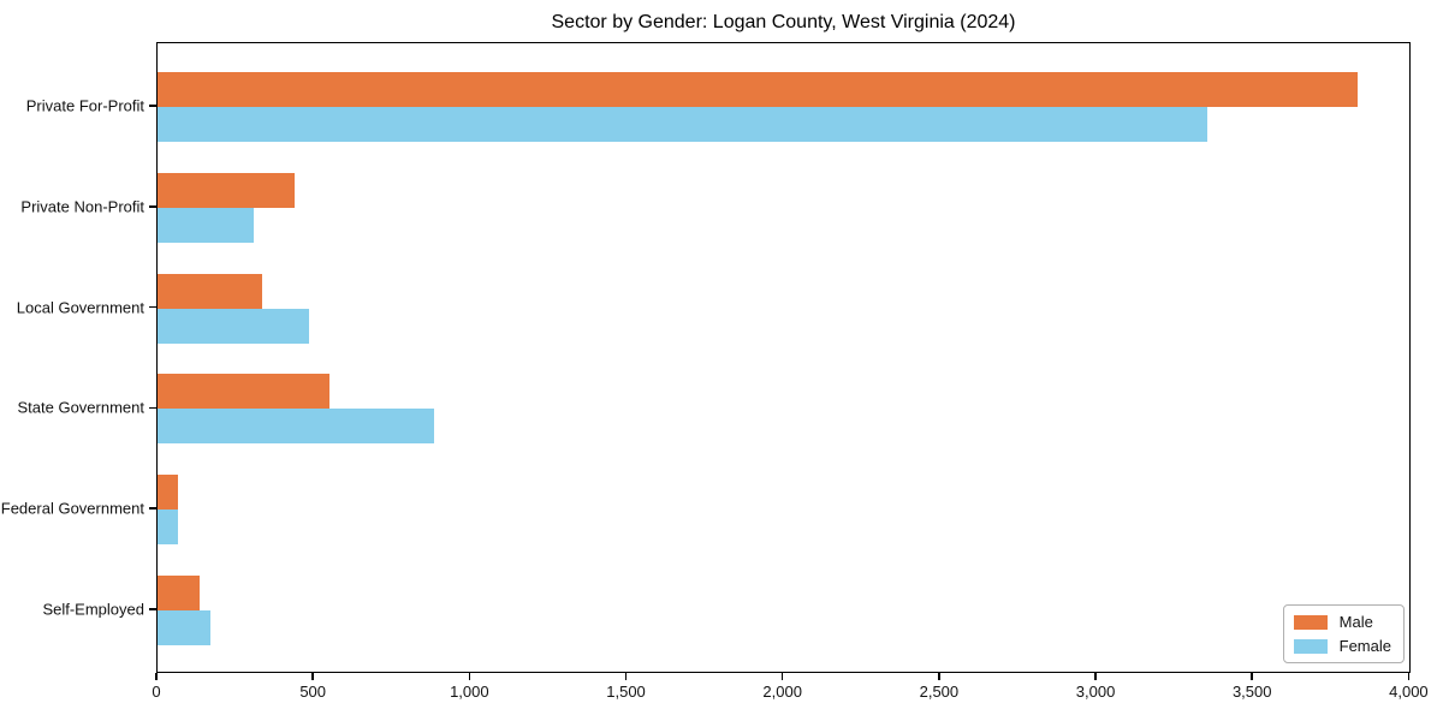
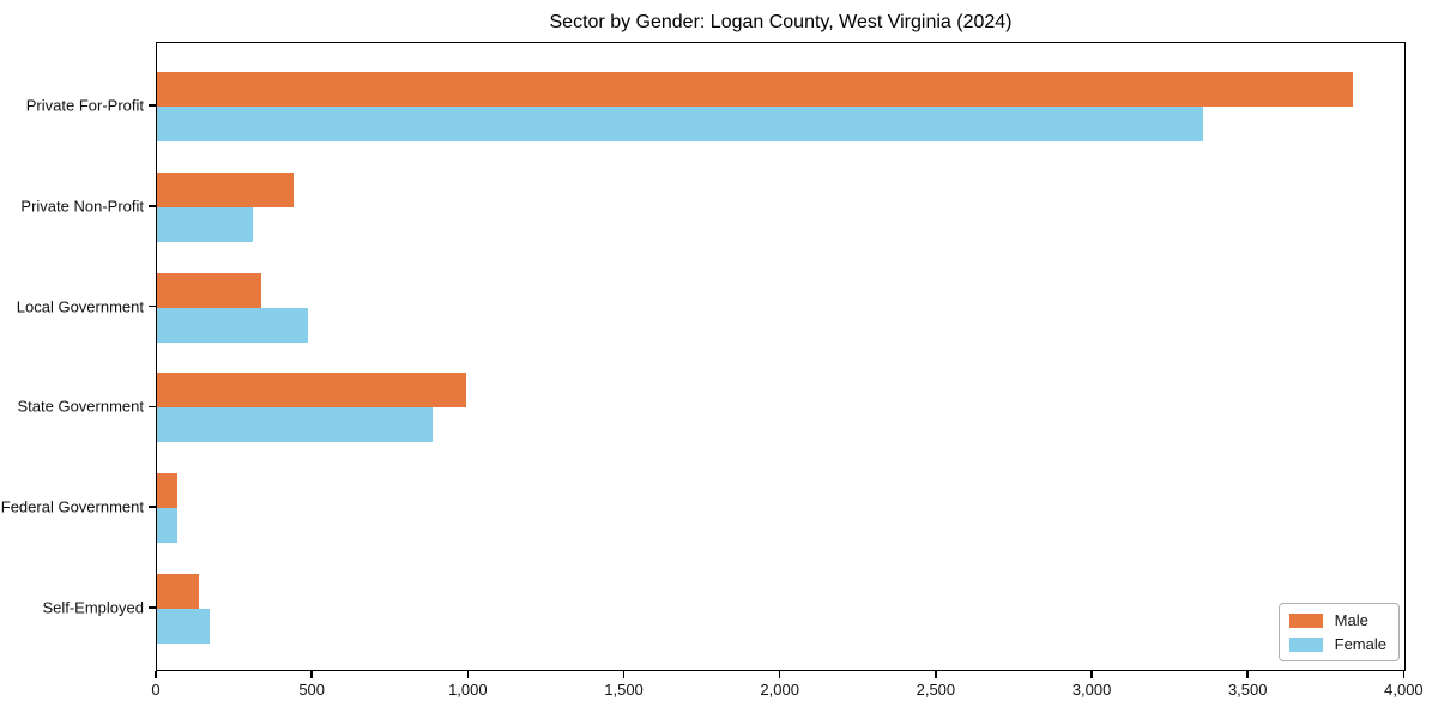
Male/State Government: 550 -> 990
